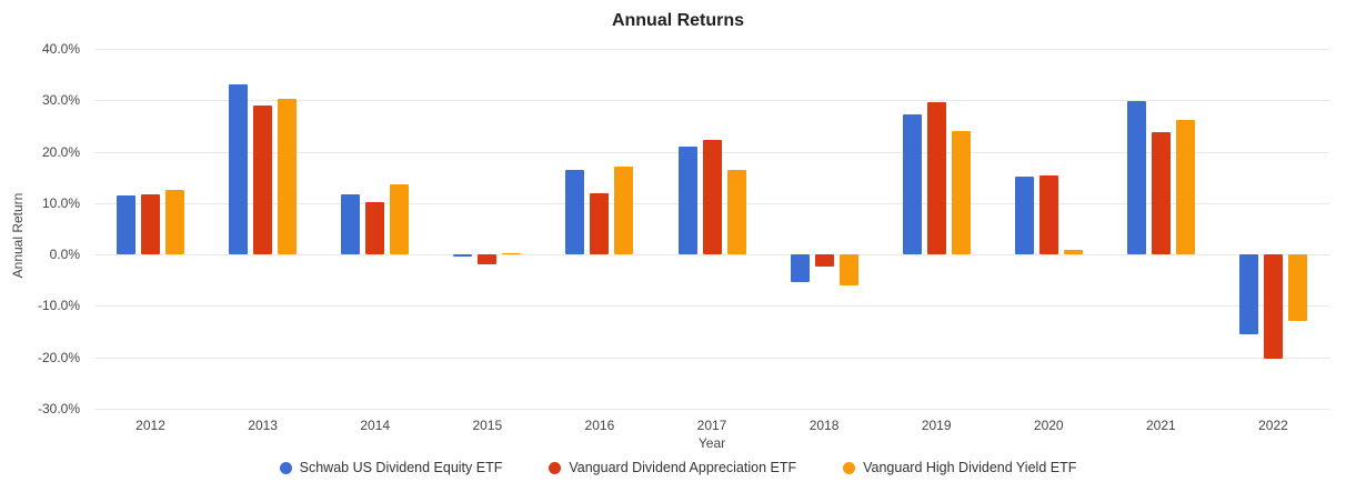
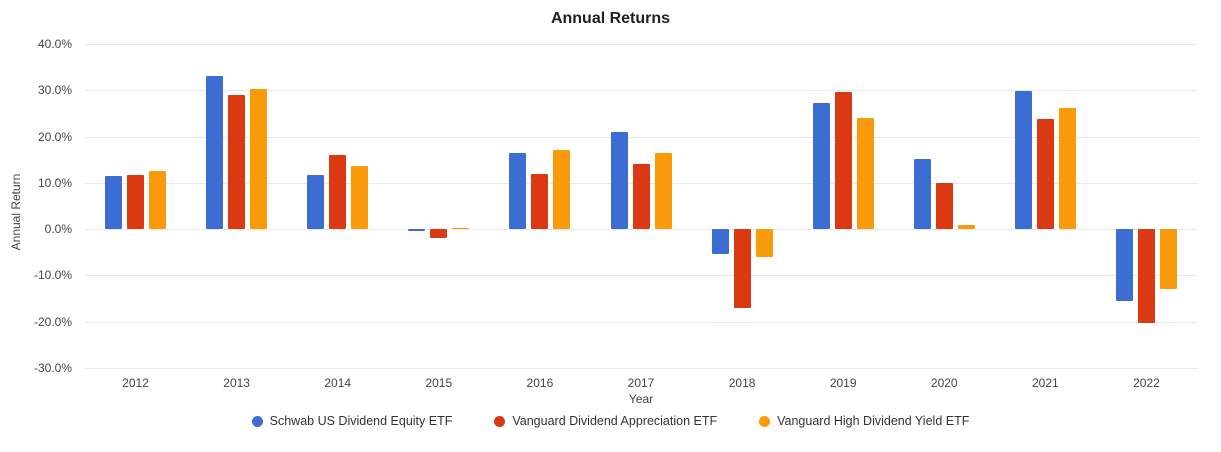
Vanguard Dividend Appreciation ETF/2014: 10% -> 16%
Vanguard Dividend Appreciation ETF/2017: 22% -> 14%
Vanguard Dividend Appreciation ETF/2018: -2% -> -17%
Vanguard Dividend Appreciation ETF/2020: 15% -> 10%
